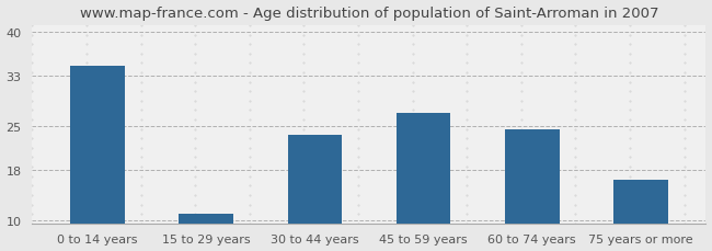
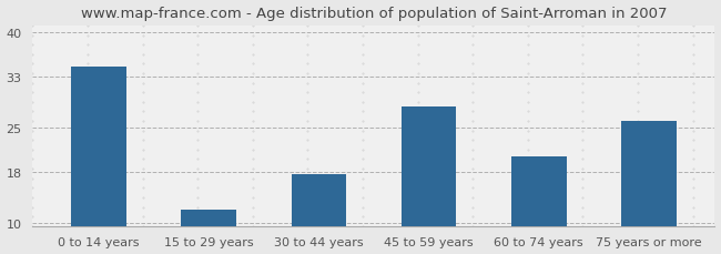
15 to 29 years: 11.0 -> 12.0
30 to 44 years: 23.5 -> 17.6
45 to 59 years: 27.0 -> 28.2
60 to 74 years: 24.5 -> 20.4
75 years or more: 16.5 -> 26.0
